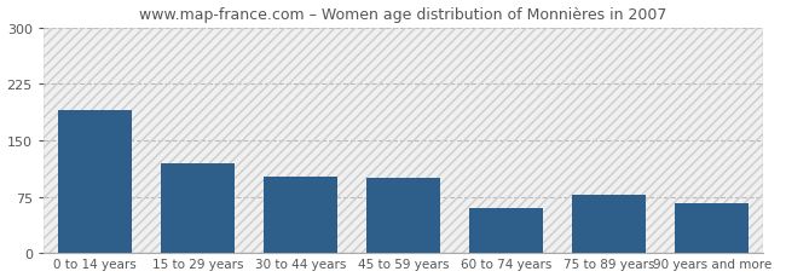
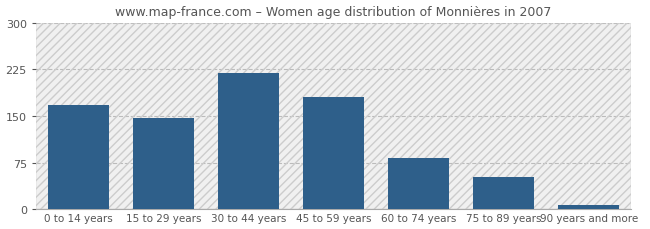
0 to 14 years: 190 -> 168
15 to 29 years: 120 -> 147
30 to 44 years: 102 -> 219
45 to 59 years: 100 -> 180
60 to 74 years: 60 -> 82
75 to 89 years: 78 -> 52
90 years and more: 66 -> 7
